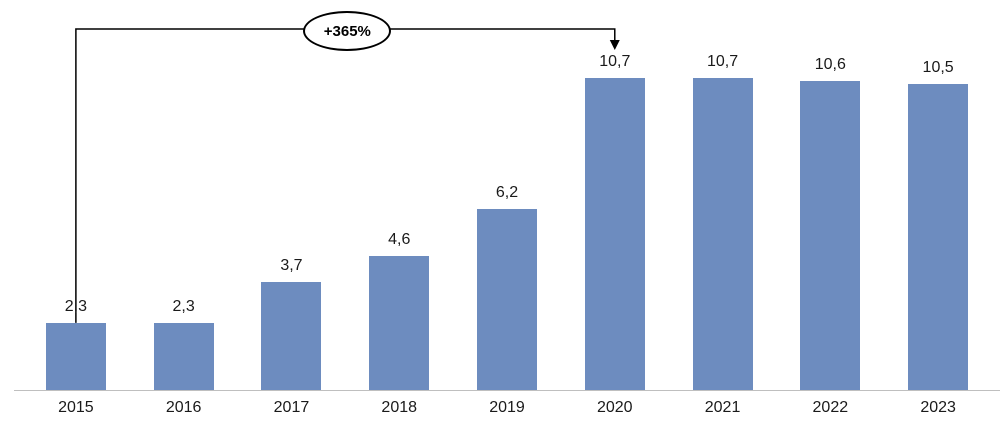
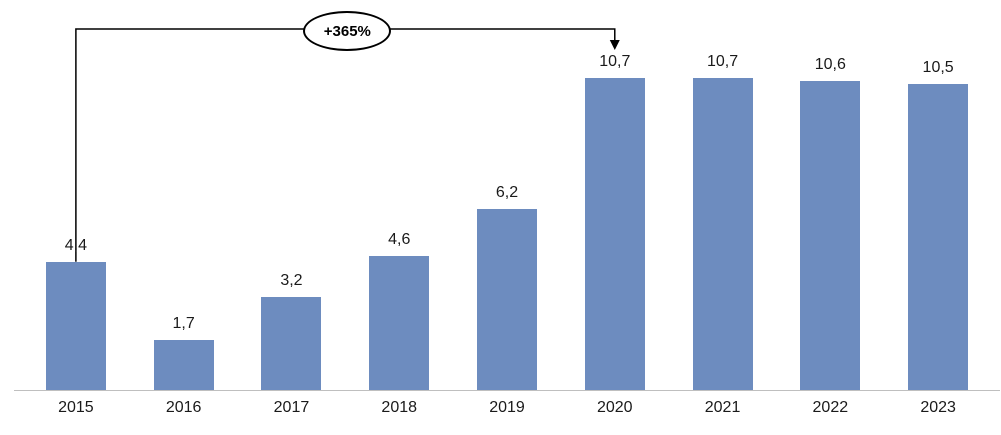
2015: 2,3 -> 4,4
2016: 2,3 -> 1,7
2017: 3,7 -> 3,2
